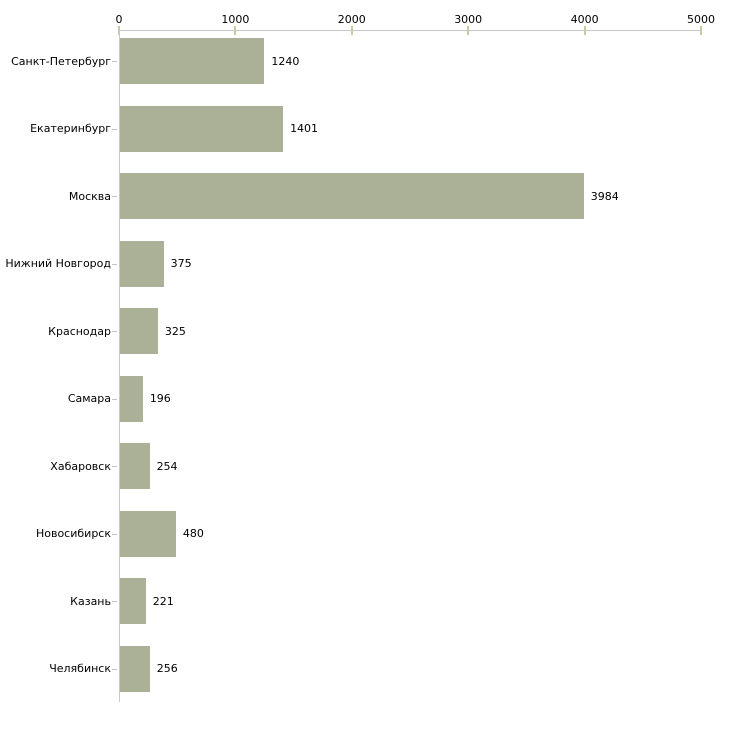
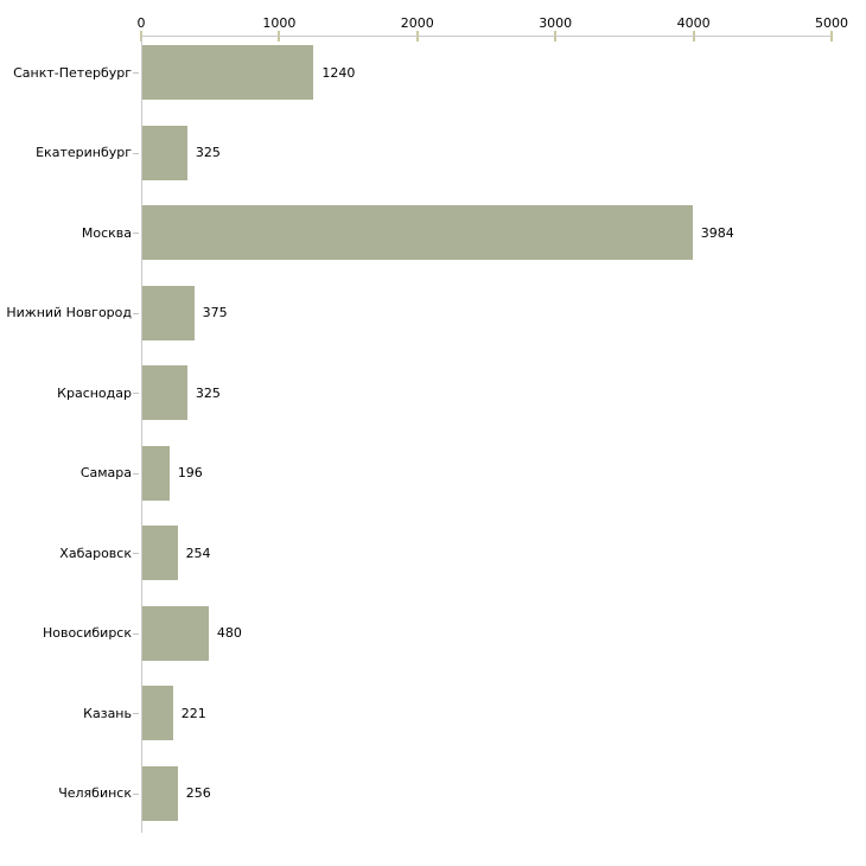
Екатеринбург: 1401 -> 325
